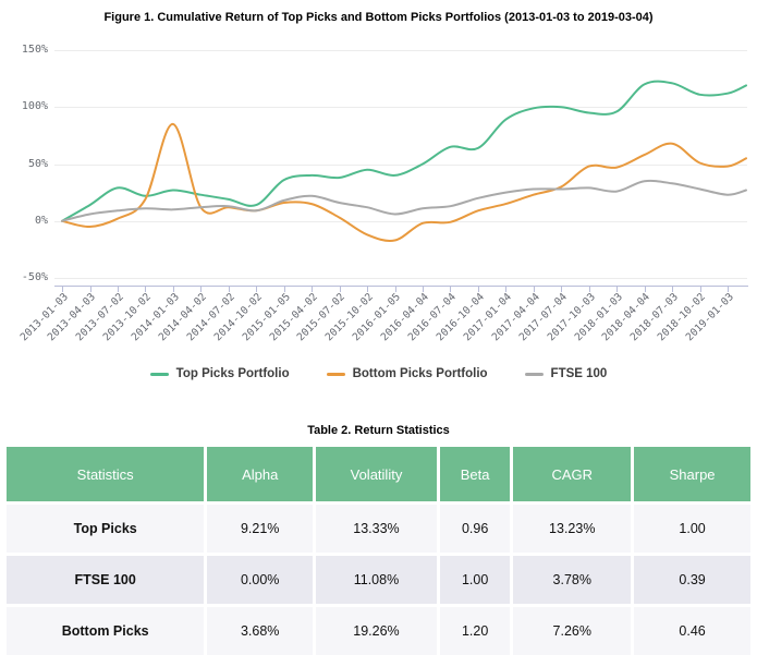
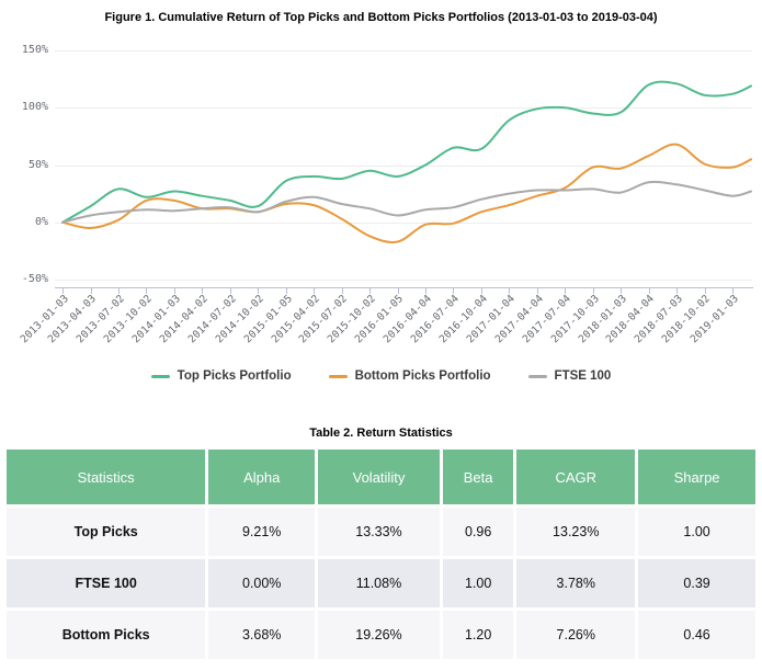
Bottom Picks Portfolio/2014-01-03: 85% -> 19%
